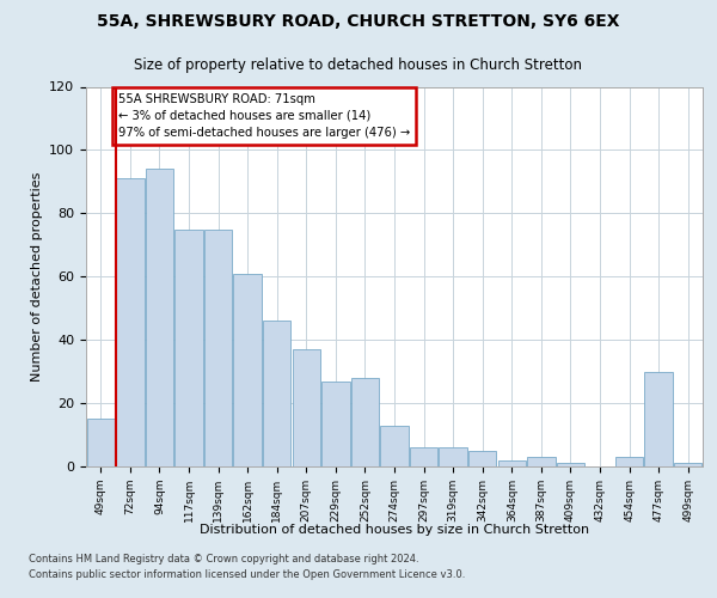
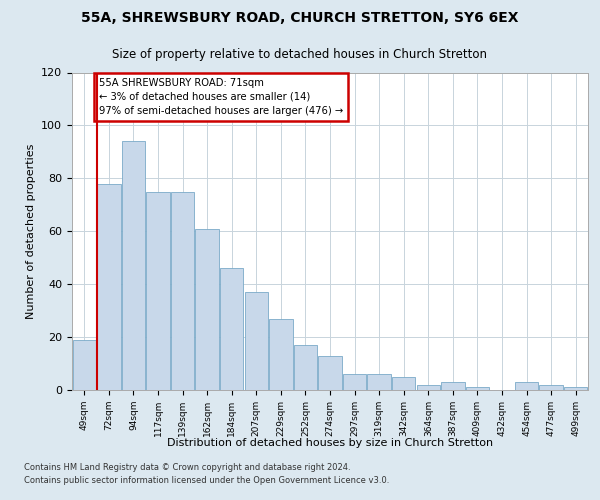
49sqm: 15 -> 19
72sqm: 91 -> 78
252sqm: 28 -> 17
477sqm: 30 -> 2
